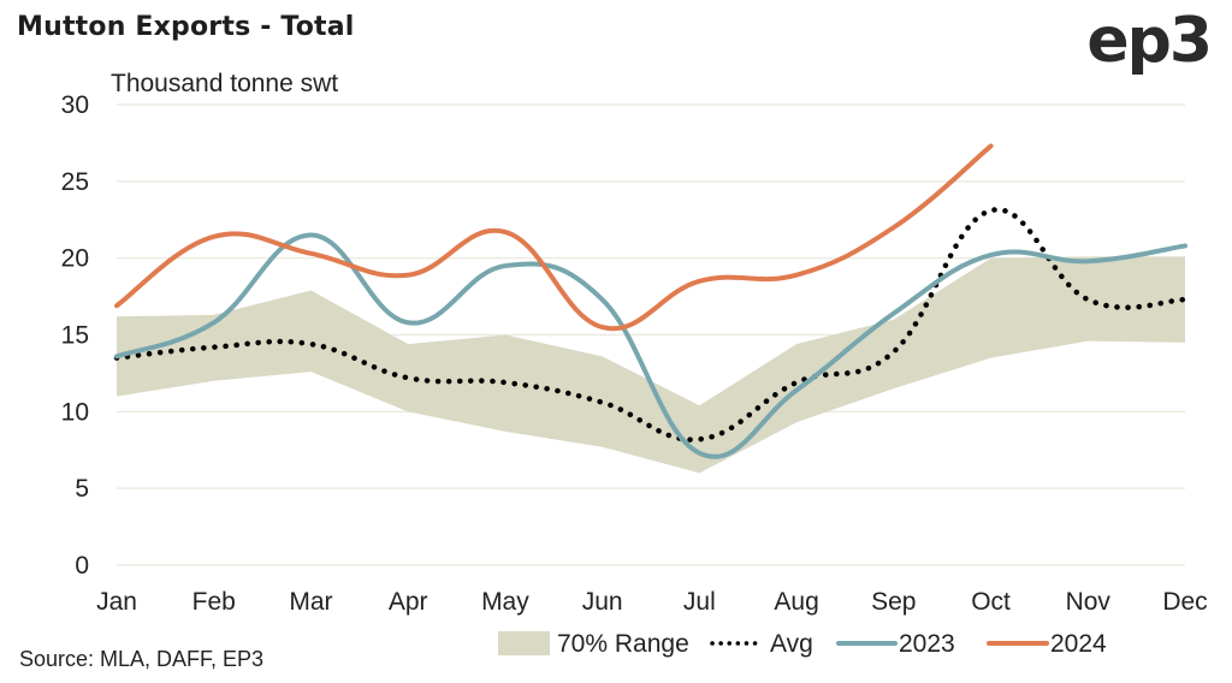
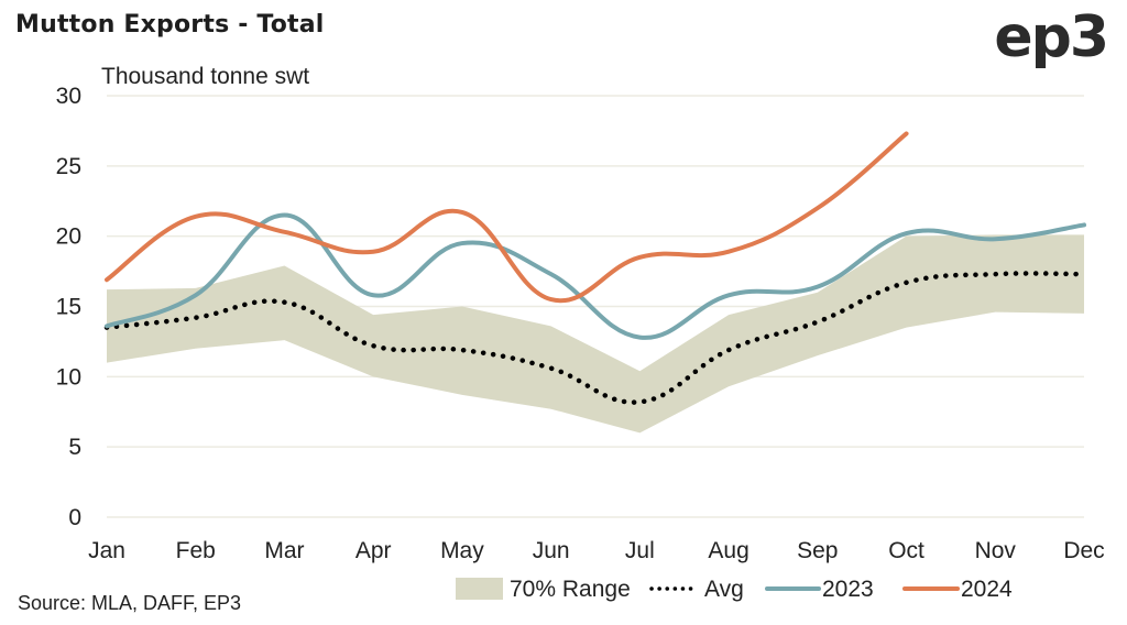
Avg/Mar: 14.4 -> 15.3
2023/Jul: 7.3 -> 12.8
2023/Aug: 11.4 -> 15.8
Avg/Oct: 23.1 -> 16.7
